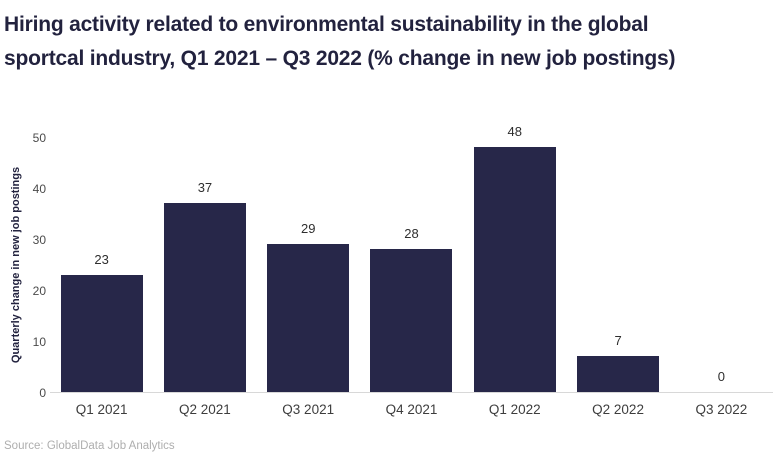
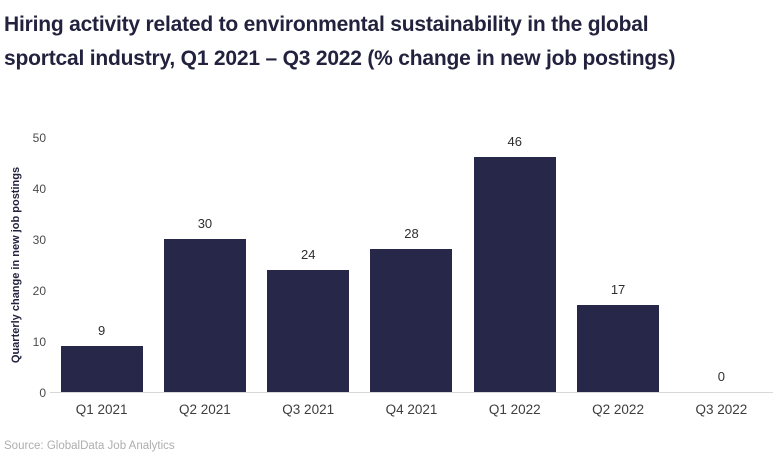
Q1 2021: 23 -> 9
Q2 2021: 37 -> 30
Q3 2021: 29 -> 24
Q1 2022: 48 -> 46
Q2 2022: 7 -> 17
